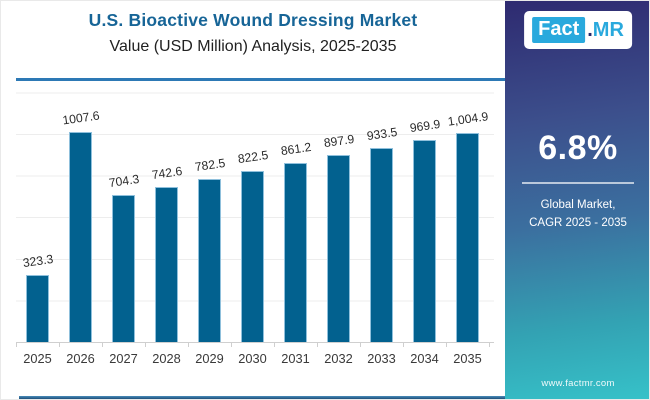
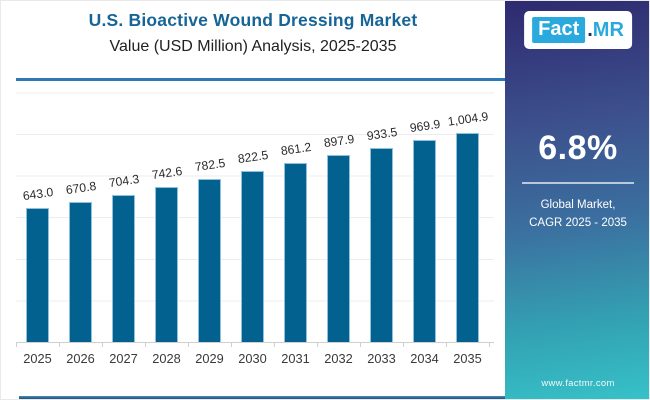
2025: 323.3 -> 643.0
2026: 1007.6 -> 670.8
